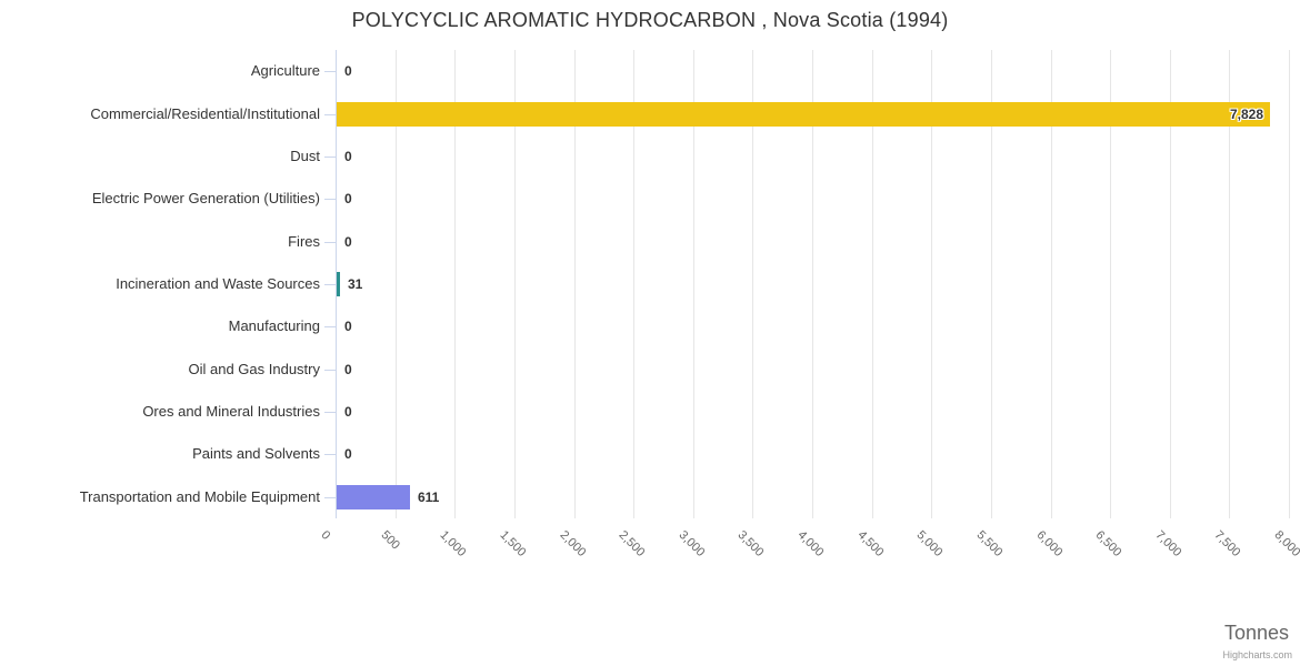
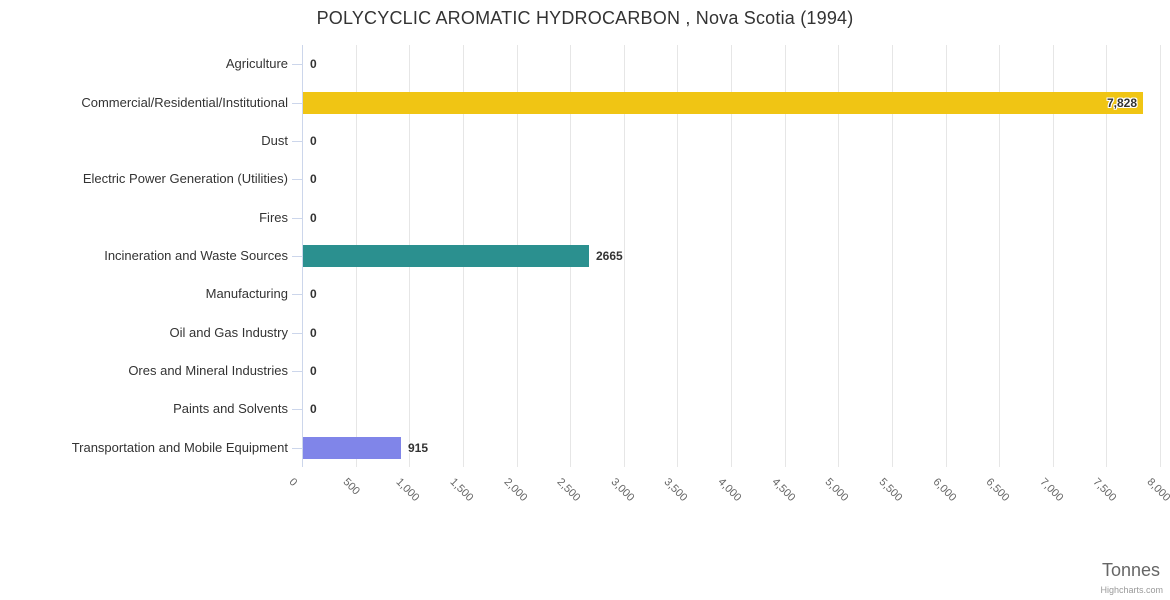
Incineration and Waste Sources: 31 -> 2665
Transportation and Mobile Equipment: 611 -> 915
